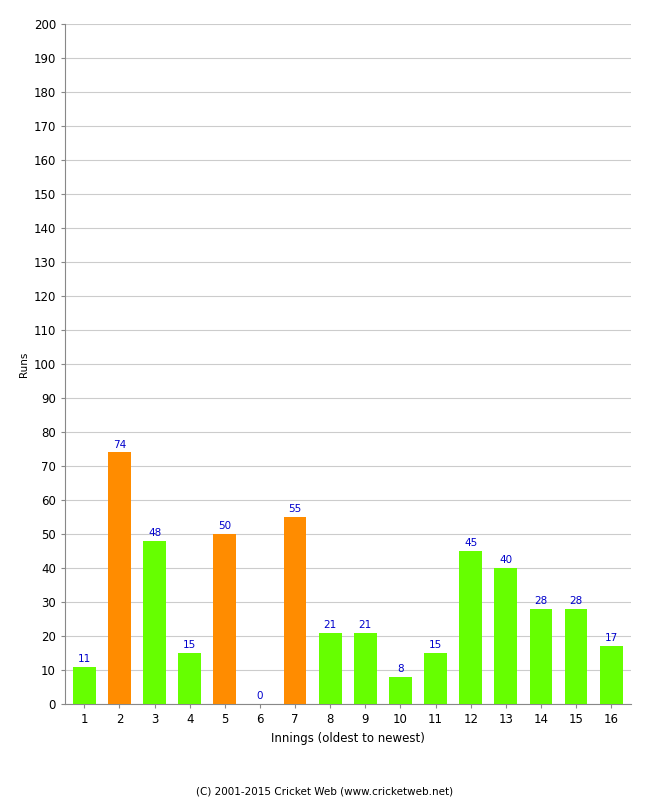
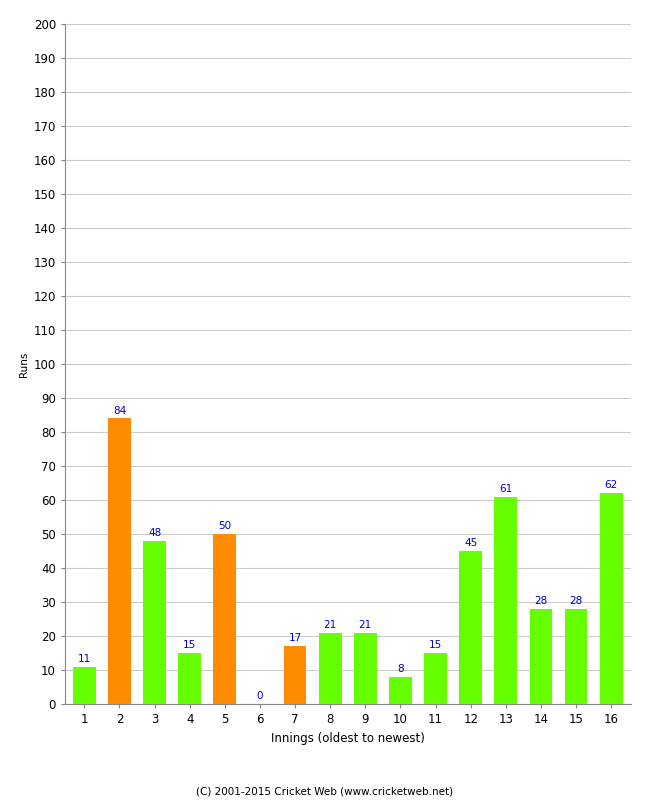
2: 74 -> 84
7: 55 -> 17
13: 40 -> 61
16: 17 -> 62
